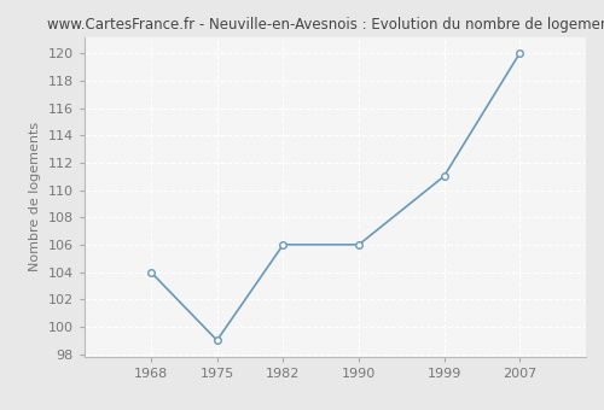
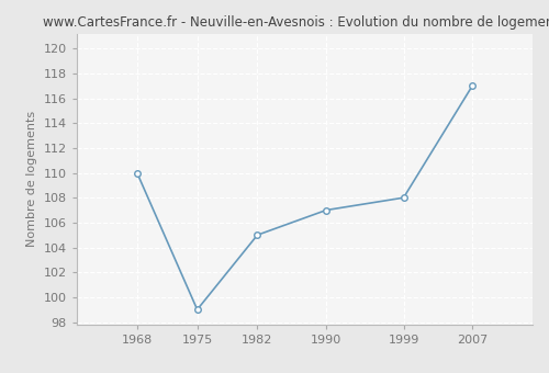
1968: 104 -> 110
1982: 106 -> 105
1990: 106 -> 107
1999: 111 -> 108
2007: 120 -> 117
